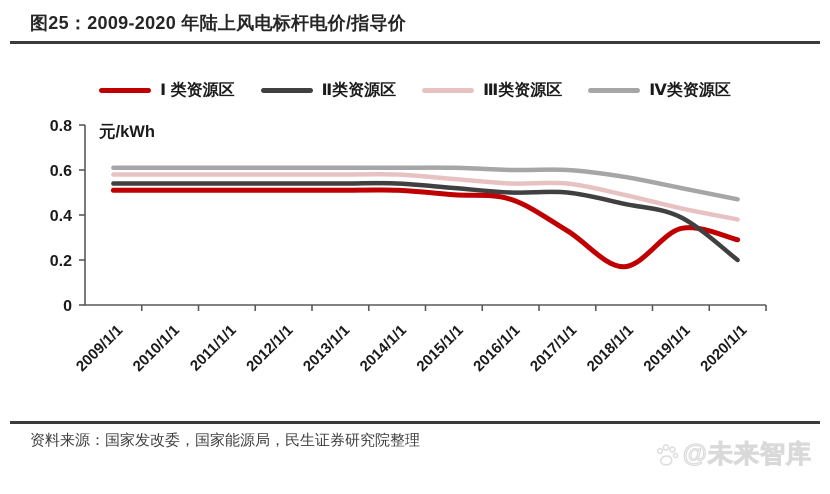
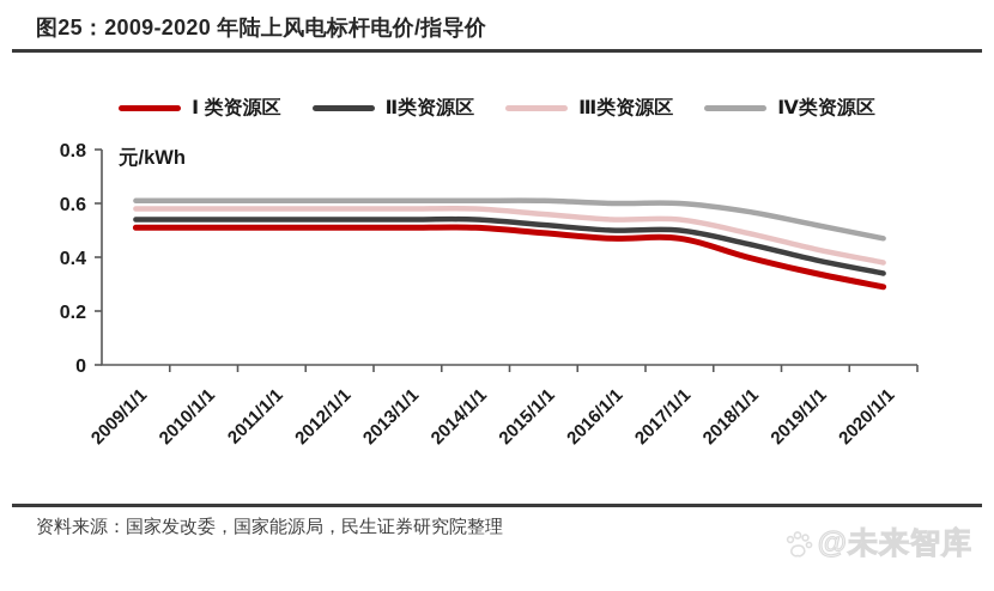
Ⅰ 类资源区/2017/1/1: 0.33 -> 0.47
Ⅰ 类资源区/2018/1/1: 0.17 -> 0.40
Ⅱ类资源区/2020/1/1: 0.20 -> 0.34
